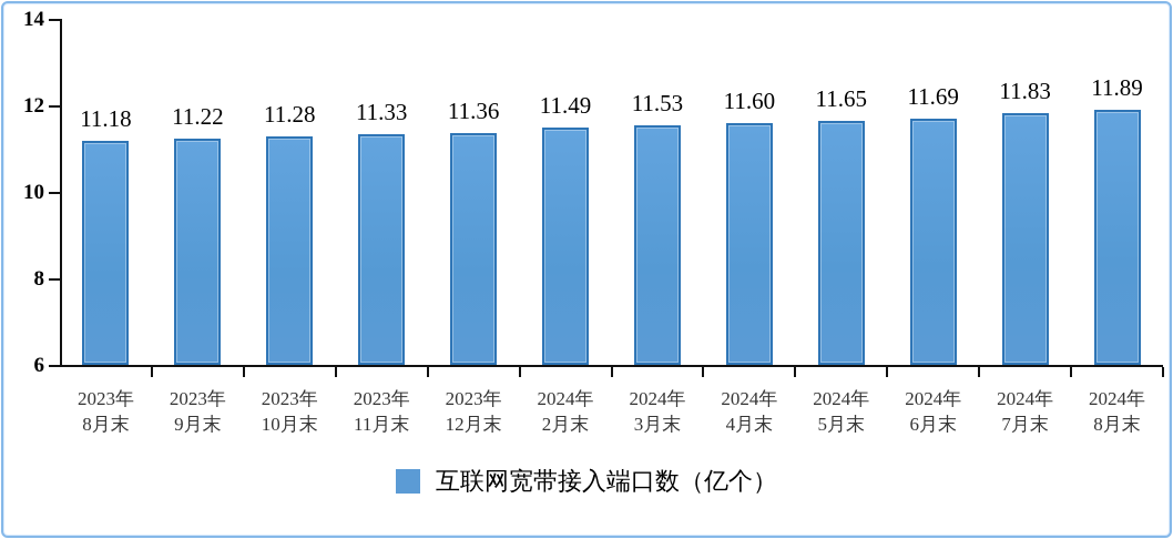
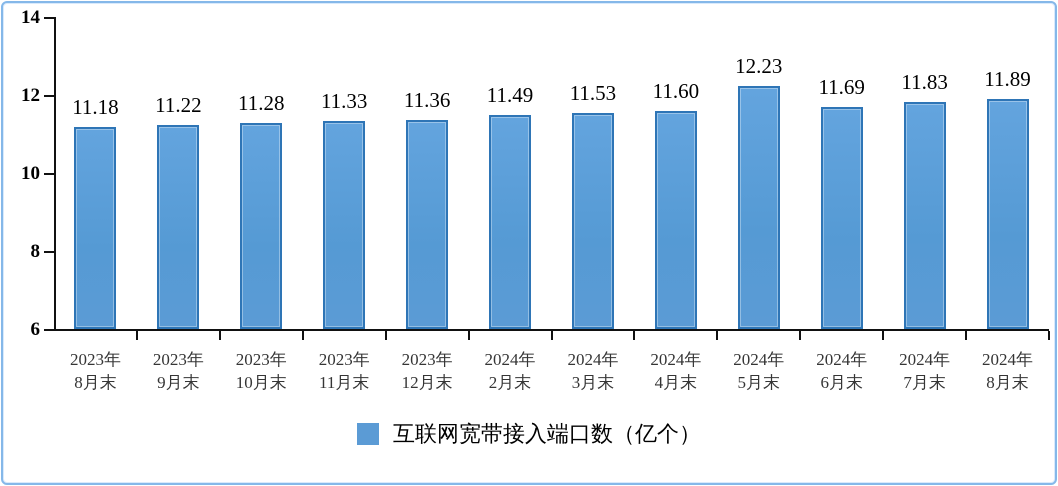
2024年5月末: 11.65 -> 12.23
